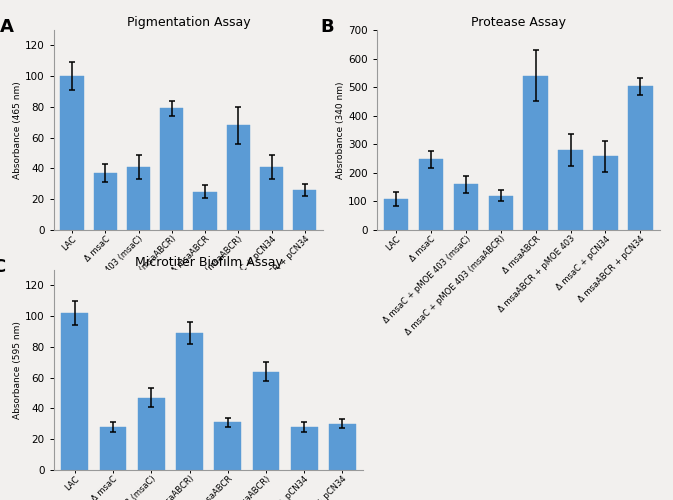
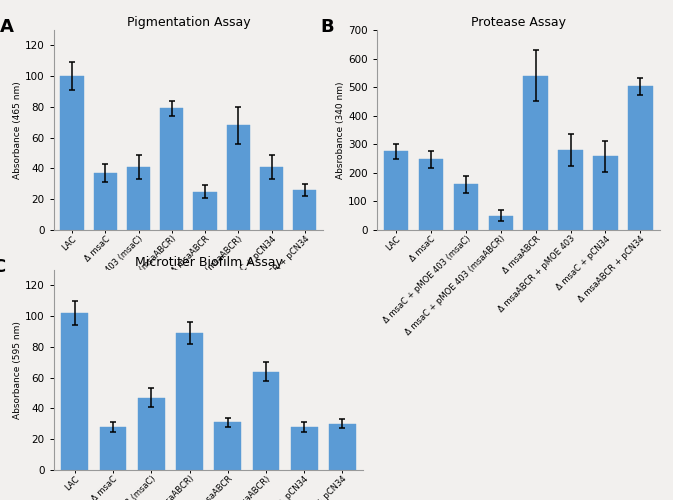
Protease Assay/LAC: 108 -> 275
Protease Assay/Δ msaC + pMOE 403 (msaABCR): 120 -> 50
